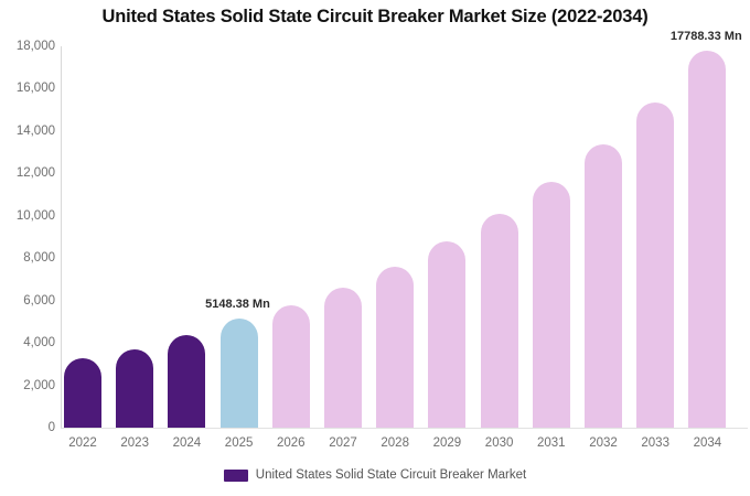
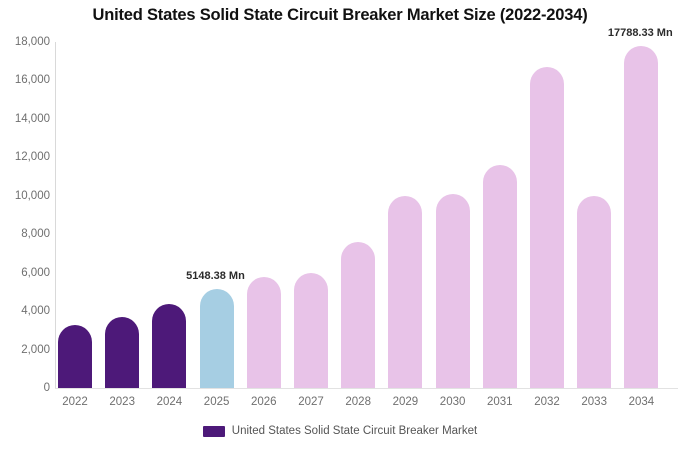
2027: 6600 -> 6000
2029: 8800 -> 10000
2032: 13400 -> 16700
2033: 15400 -> 10000
